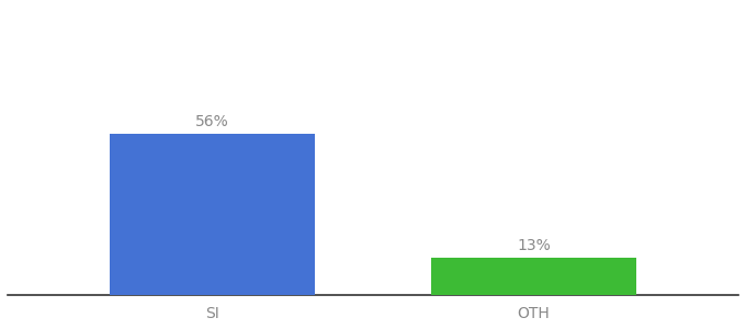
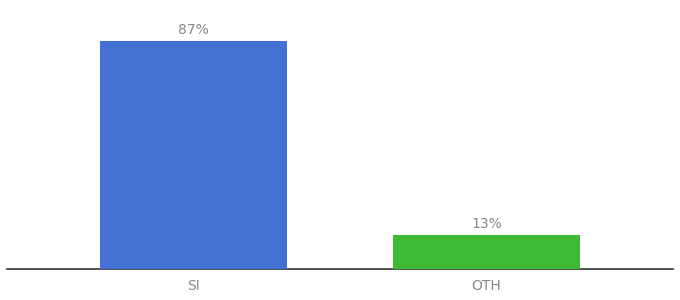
SI: 56% -> 87%
